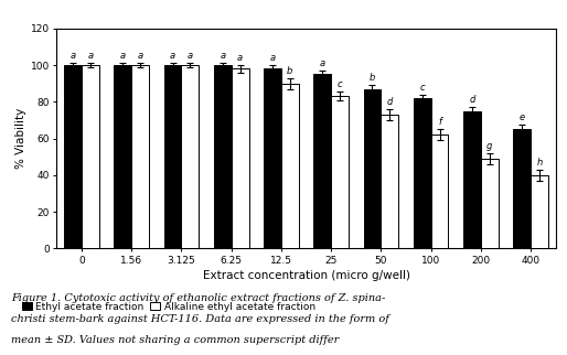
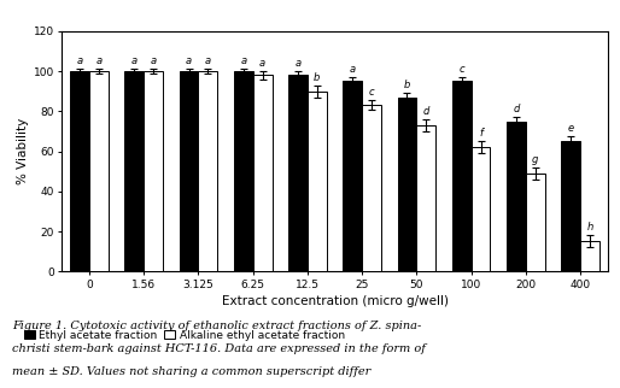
Ethyl acetate fraction/100: 82 -> 95
Alkaline ethyl acetate fraction/400: 40 -> 15
